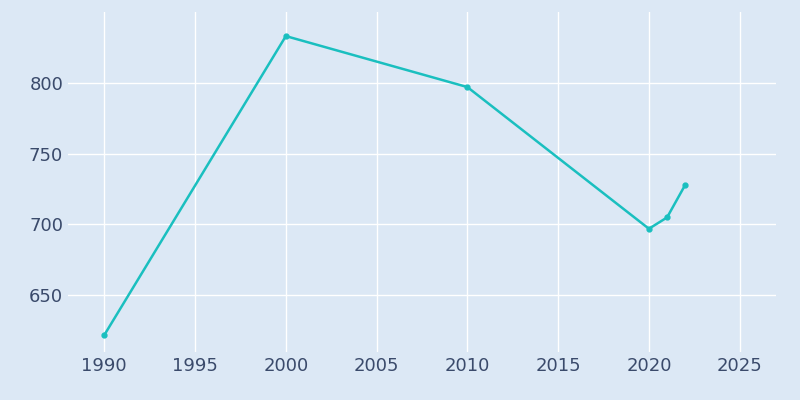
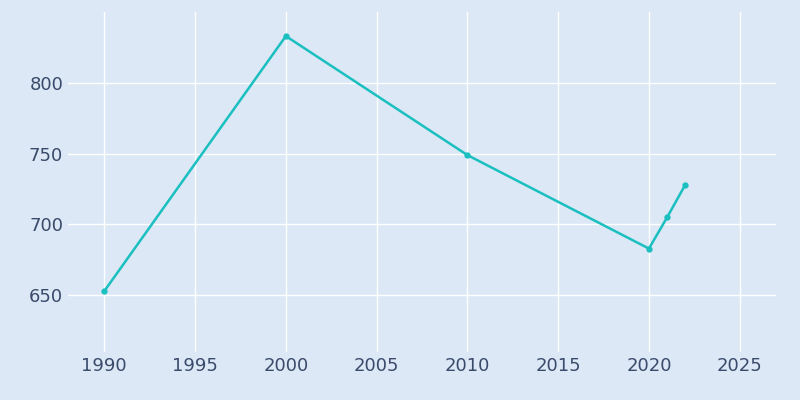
1990: 622 -> 653
2010: 797 -> 749
2020: 697 -> 683
